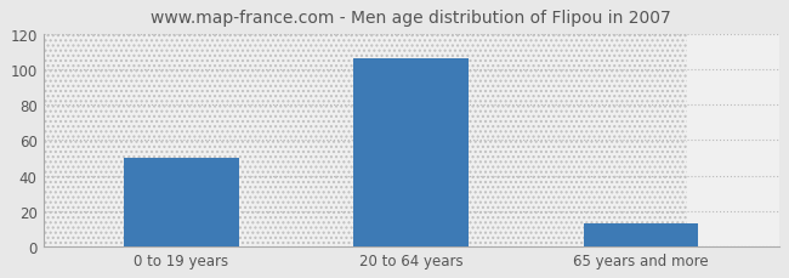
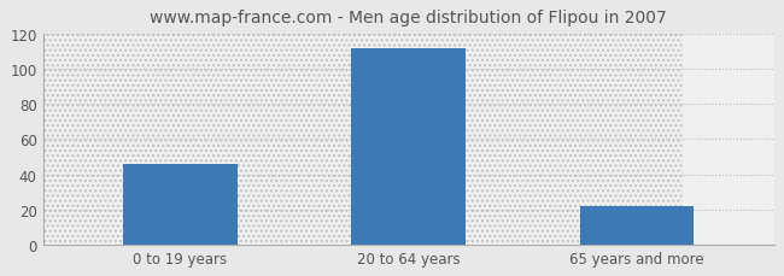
0 to 19 years: 50 -> 46
20 to 64 years: 106 -> 112
65 years and more: 13 -> 22
